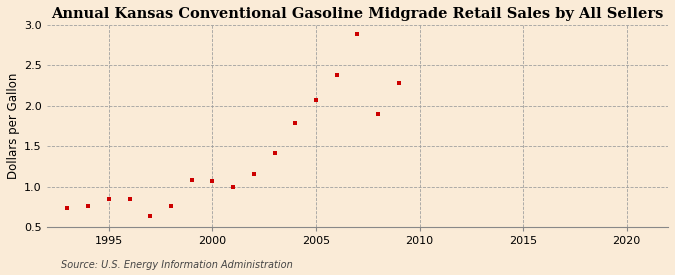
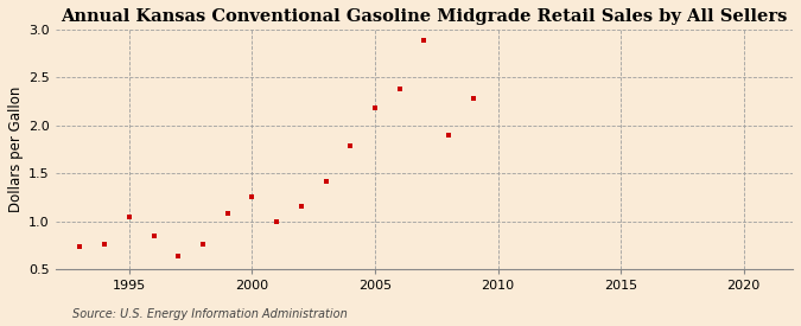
1995: 0.85 -> 1.04
2000: 1.07 -> 1.26
2005: 2.07 -> 2.18
